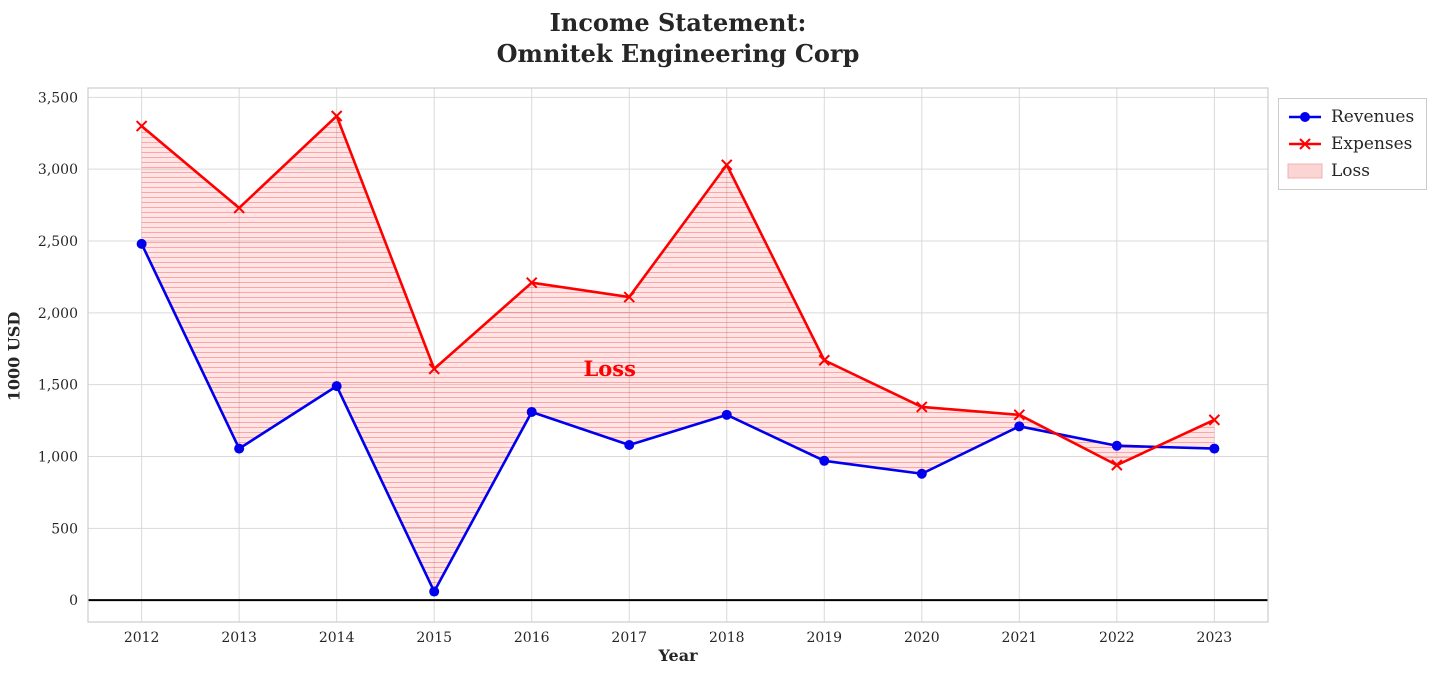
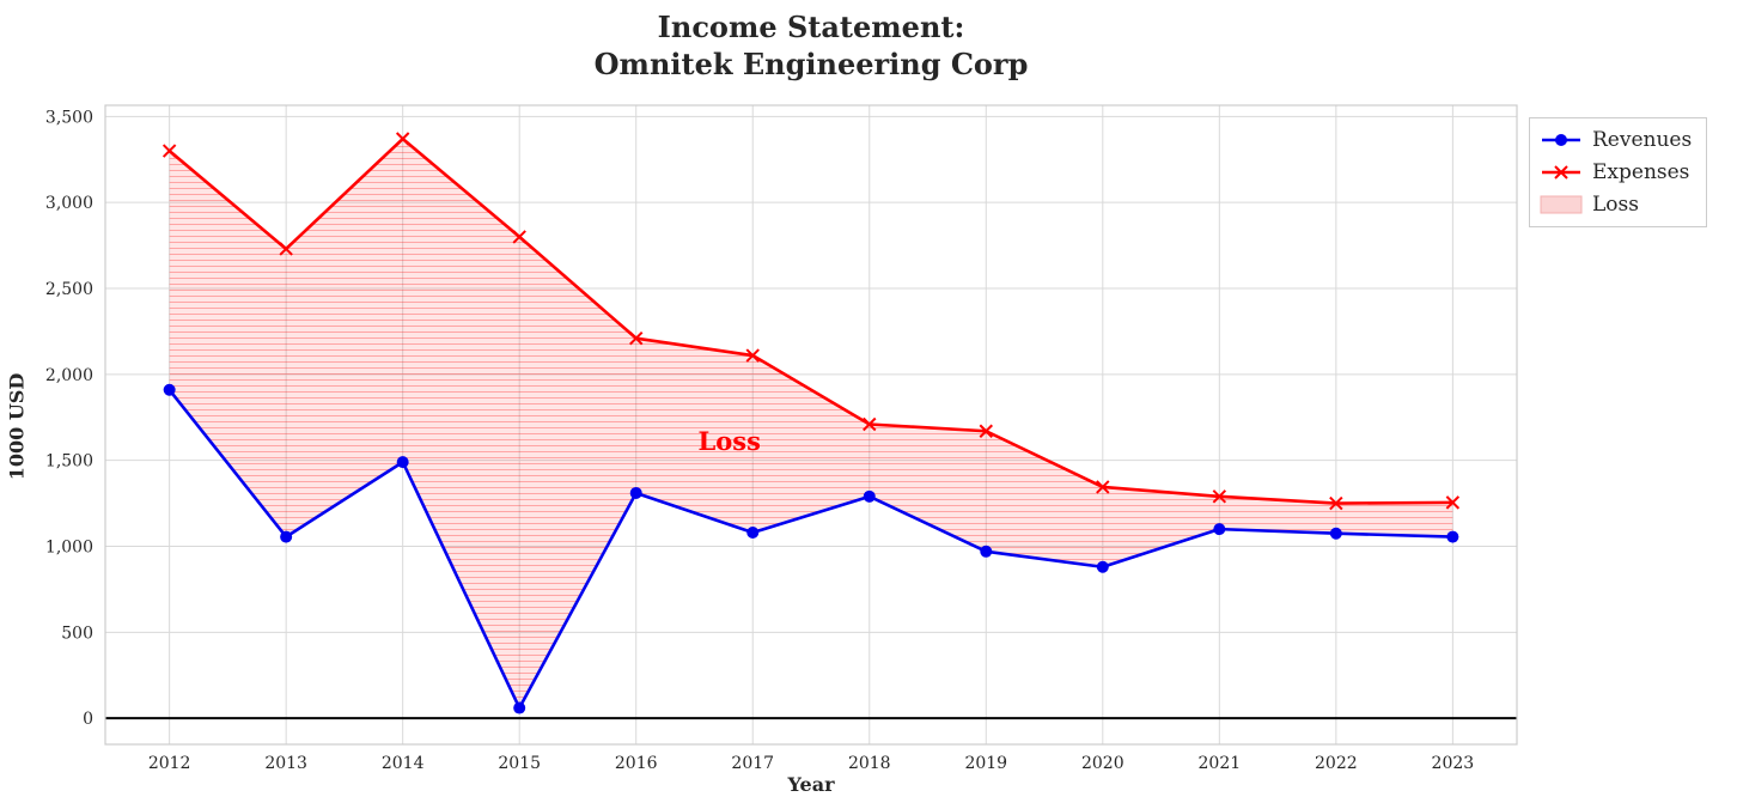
Revenues/2012: 2480 -> 1910
Expenses/2015: 1610 -> 2800
Expenses/2018: 3030 -> 1710
Revenues/2021: 1210 -> 1100
Expenses/2022: 940 -> 1250
